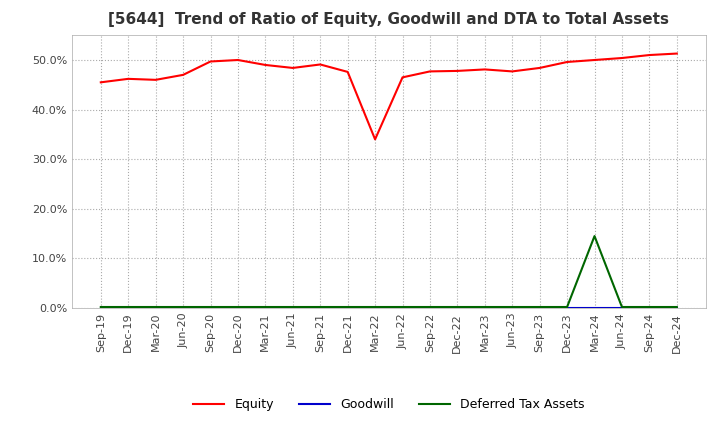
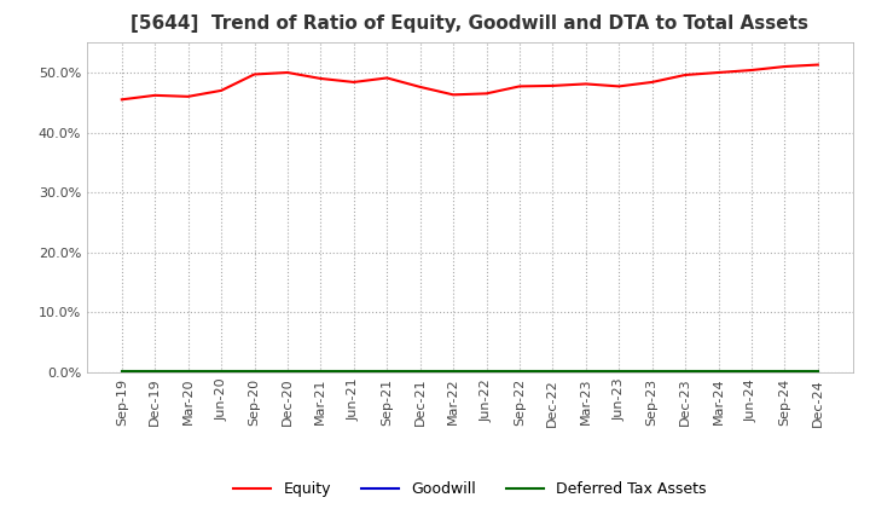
Equity/Mar-22: 34.0% -> 46.3%
Deferred Tax Assets/Mar-24: 14.5% -> 0.2%
